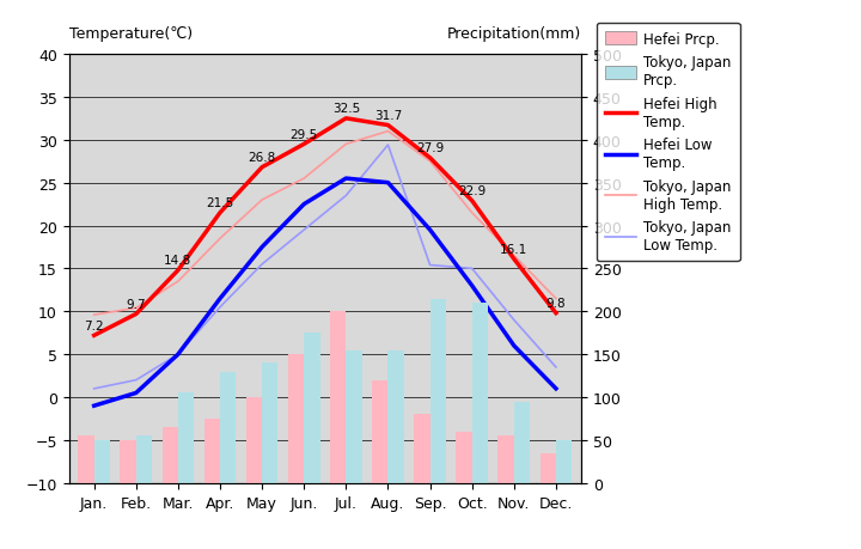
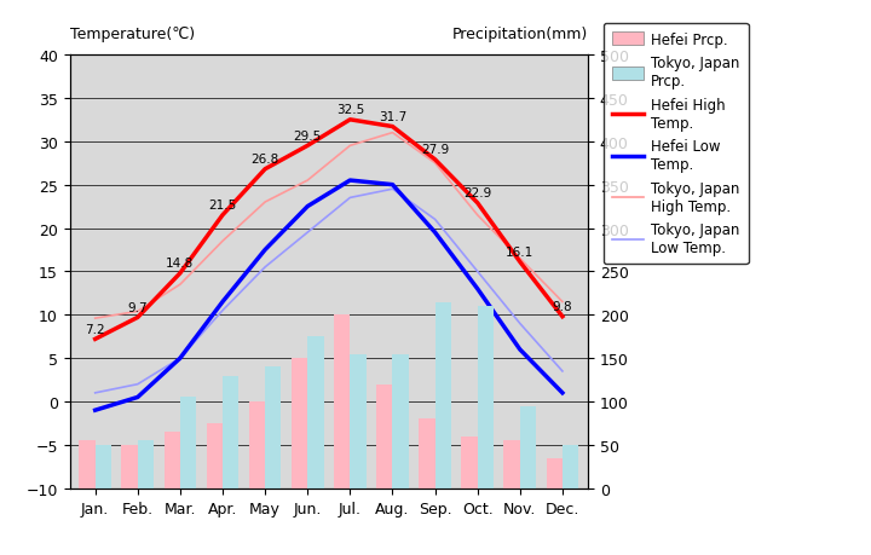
Tokyo, Japan Low Temp./Aug.: 29.4 -> 24.5
Tokyo, Japan Low Temp./Sep.: 15.4 -> 21.0
